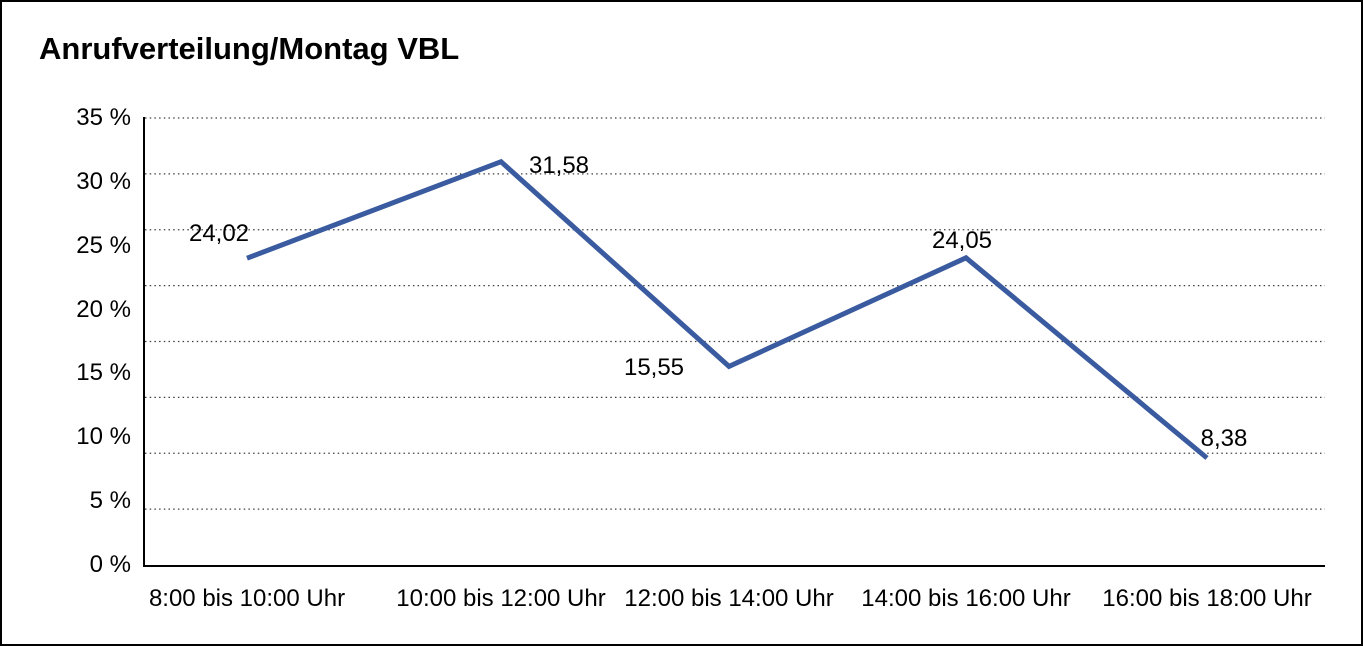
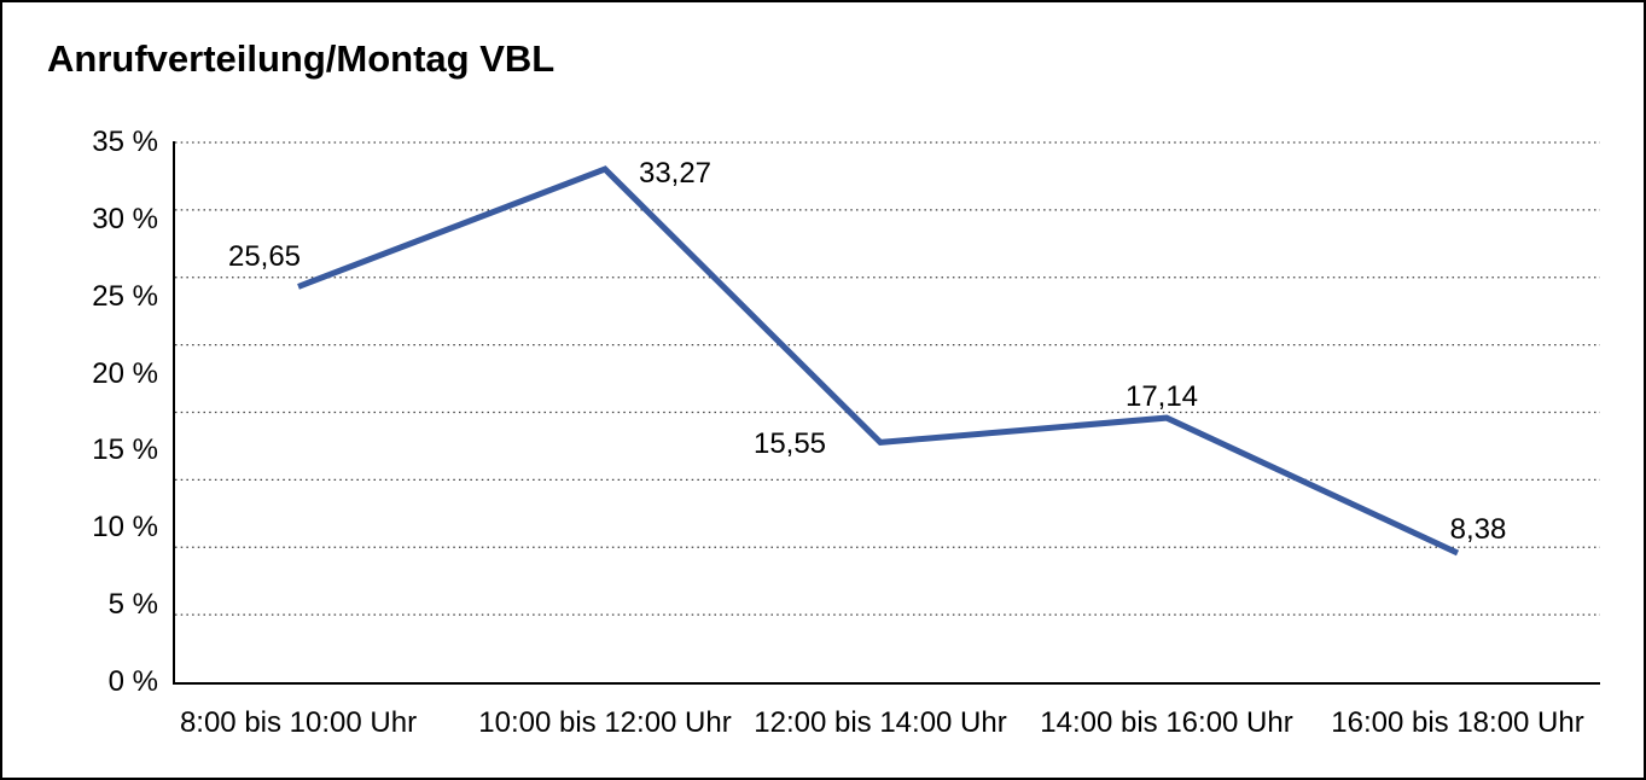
8:00 bis 10:00 Uhr: 24,02 -> 25,65
10:00 bis 12:00 Uhr: 31,58 -> 33,27
14:00 bis 16:00 Uhr: 24,05 -> 17,14
